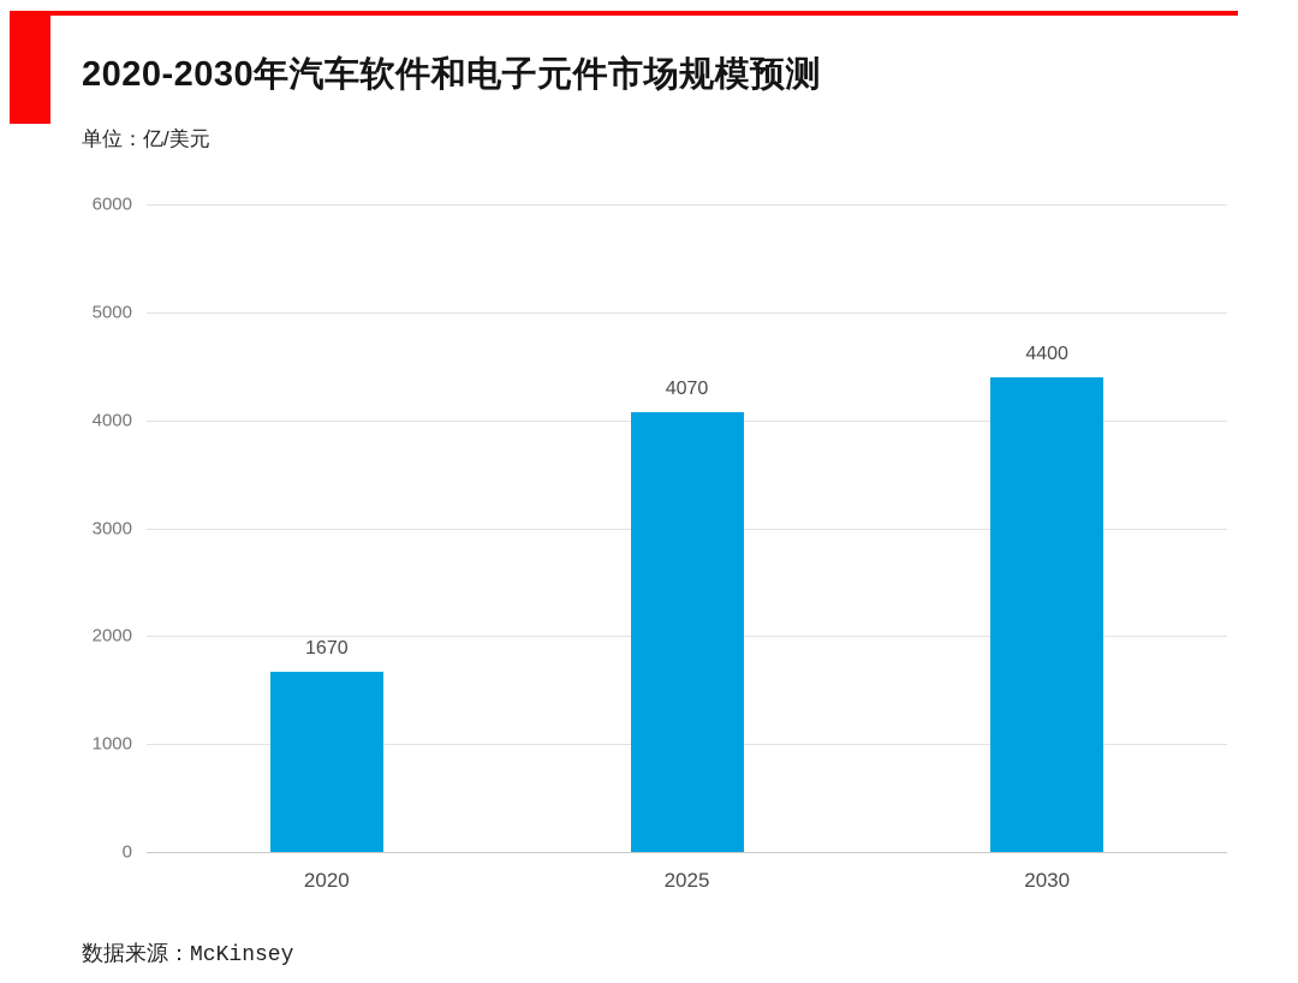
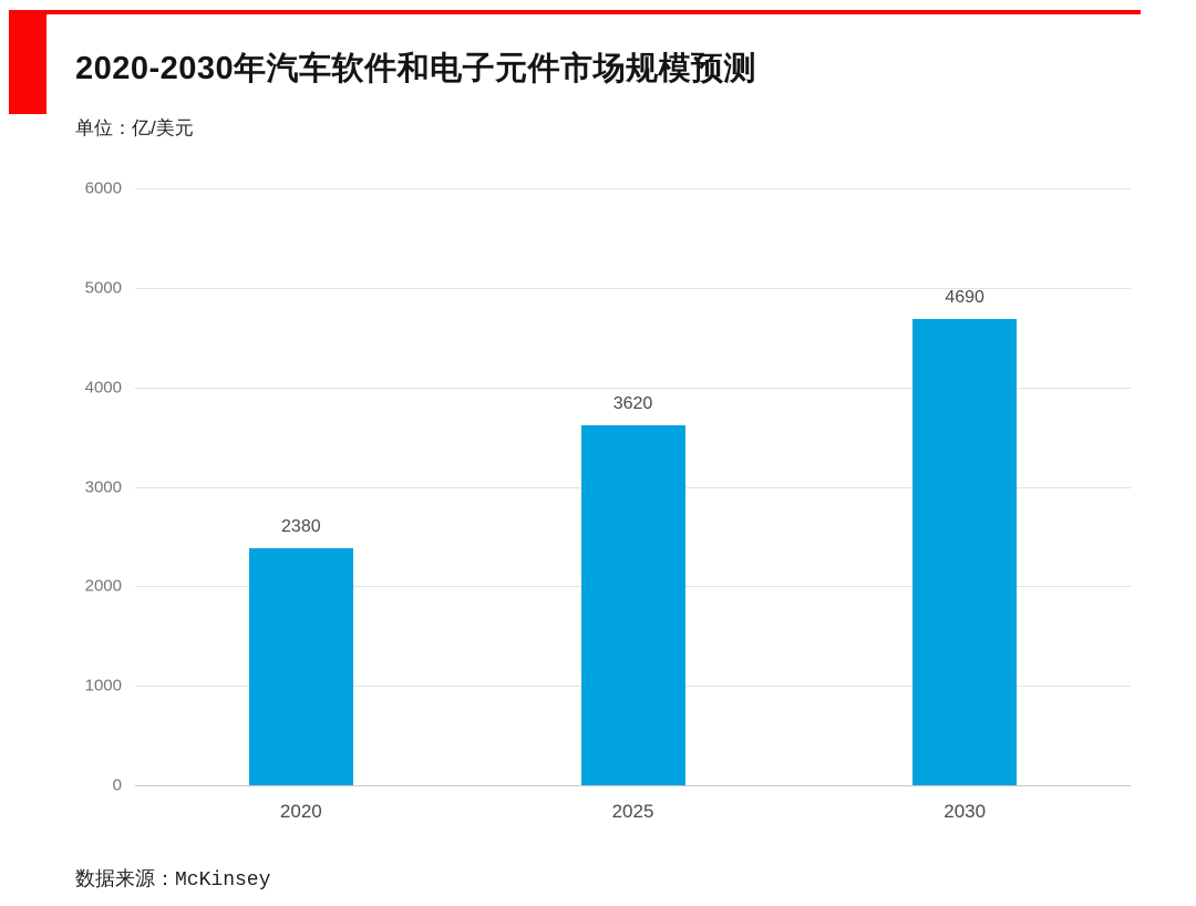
2020: 1670 -> 2380
2025: 4070 -> 3620
2030: 4400 -> 4690
